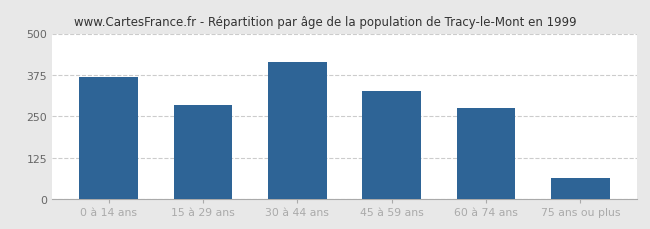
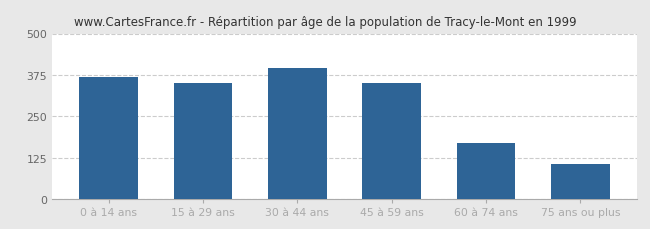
15 à 29 ans: 285 -> 350
30 à 44 ans: 415 -> 395
45 à 59 ans: 325 -> 350
60 à 74 ans: 275 -> 168
75 ans ou plus: 65 -> 107
